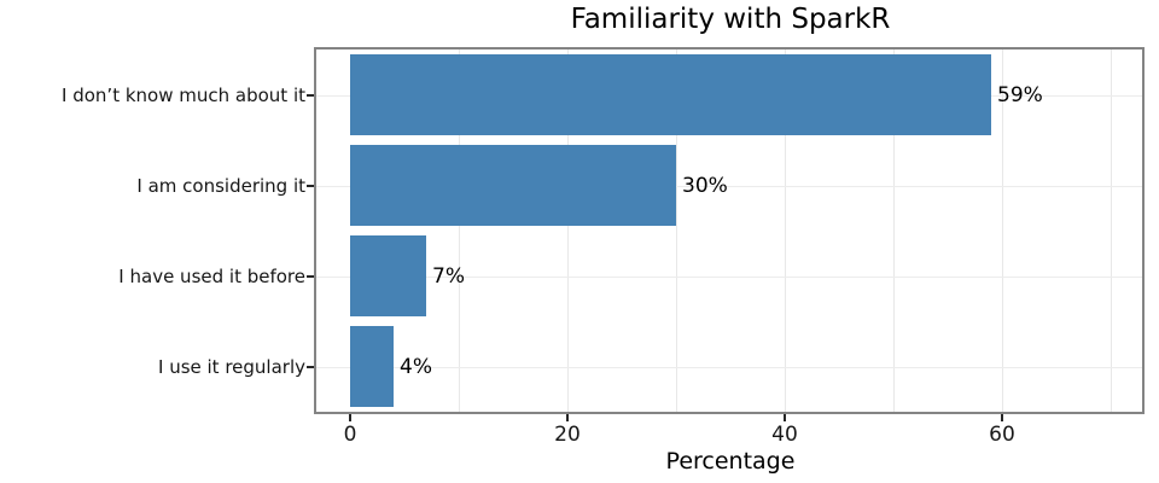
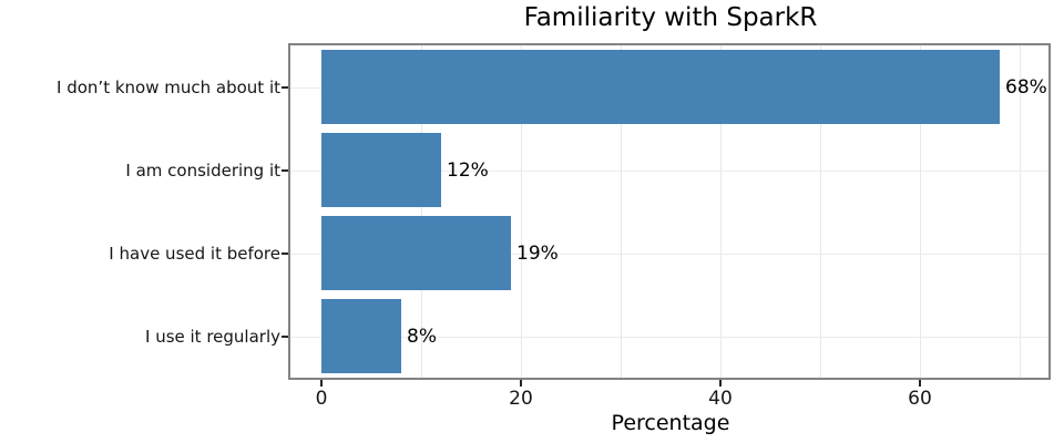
I don’t know much about it: 59% -> 68%
I am considering it: 30% -> 12%
I have used it before: 7% -> 19%
I use it regularly: 4% -> 8%
